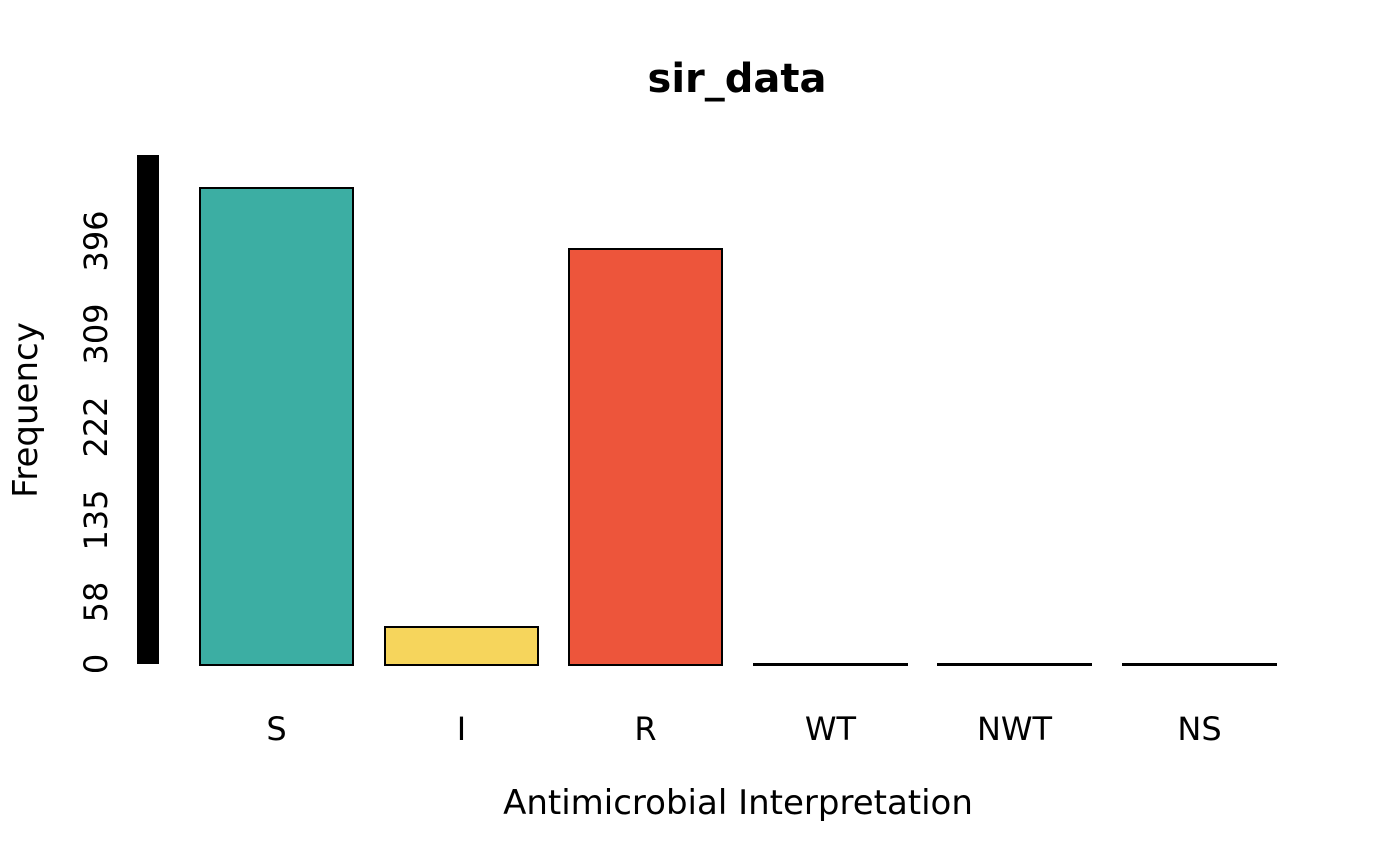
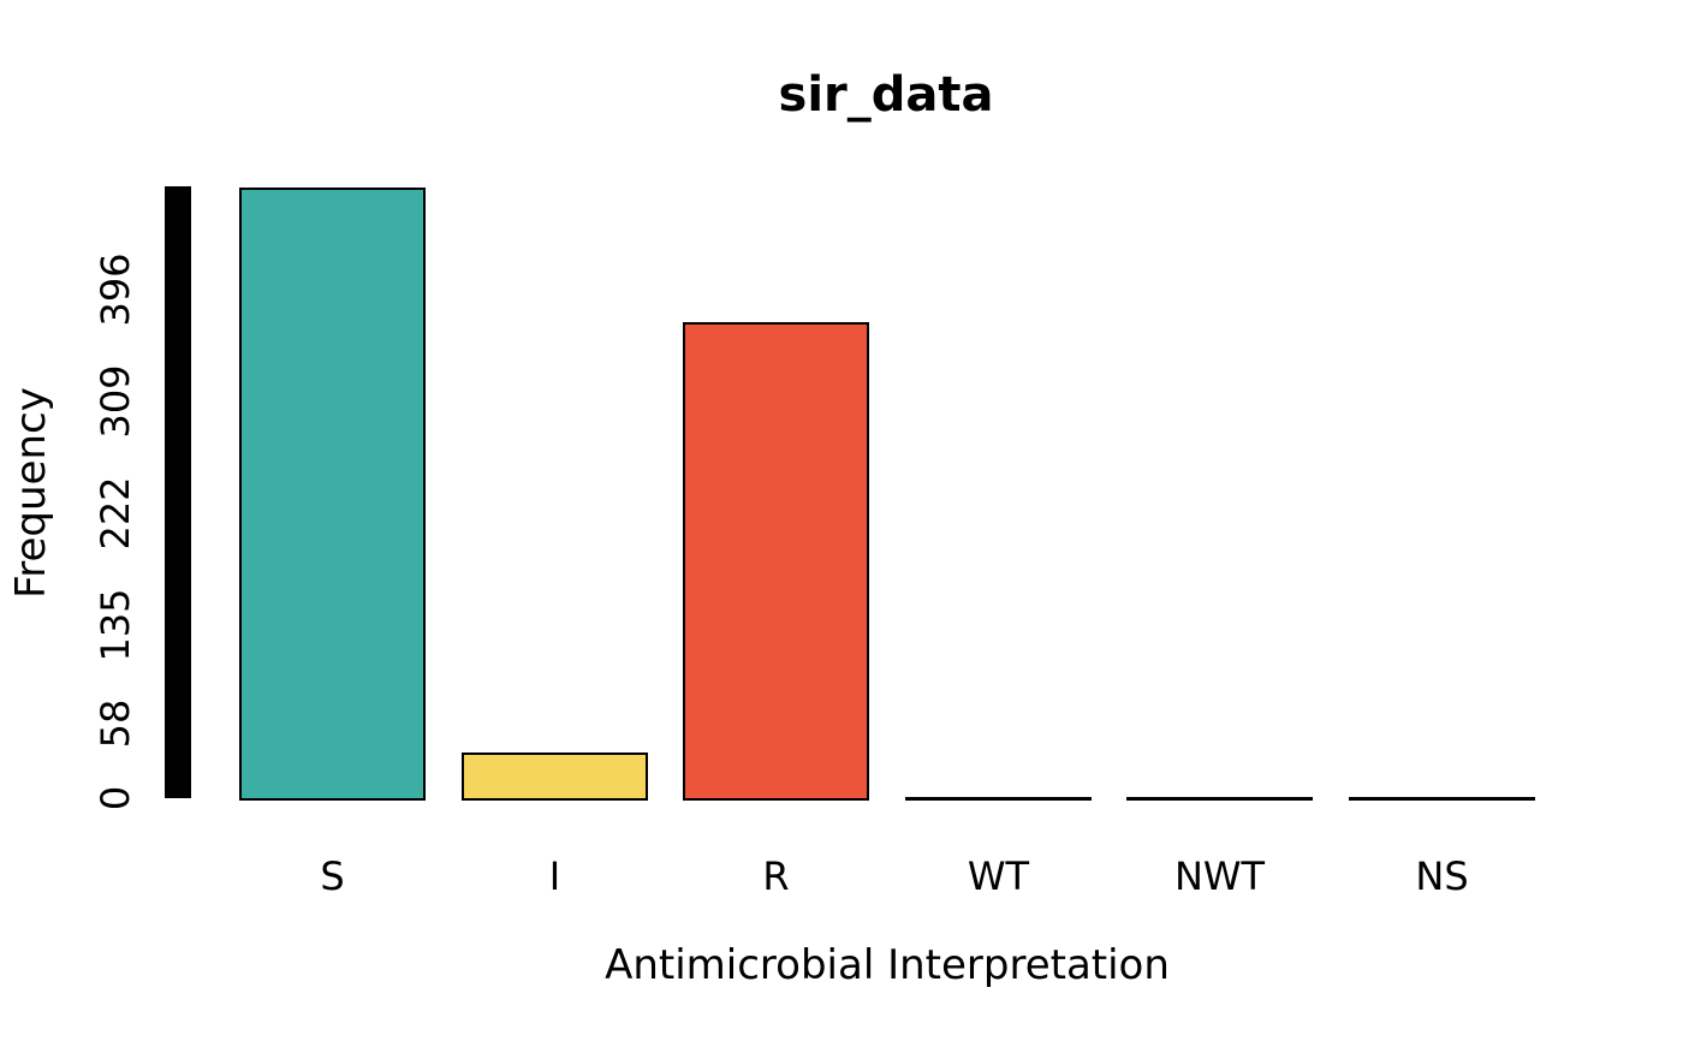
S: 447 -> 476
R: 390 -> 371
